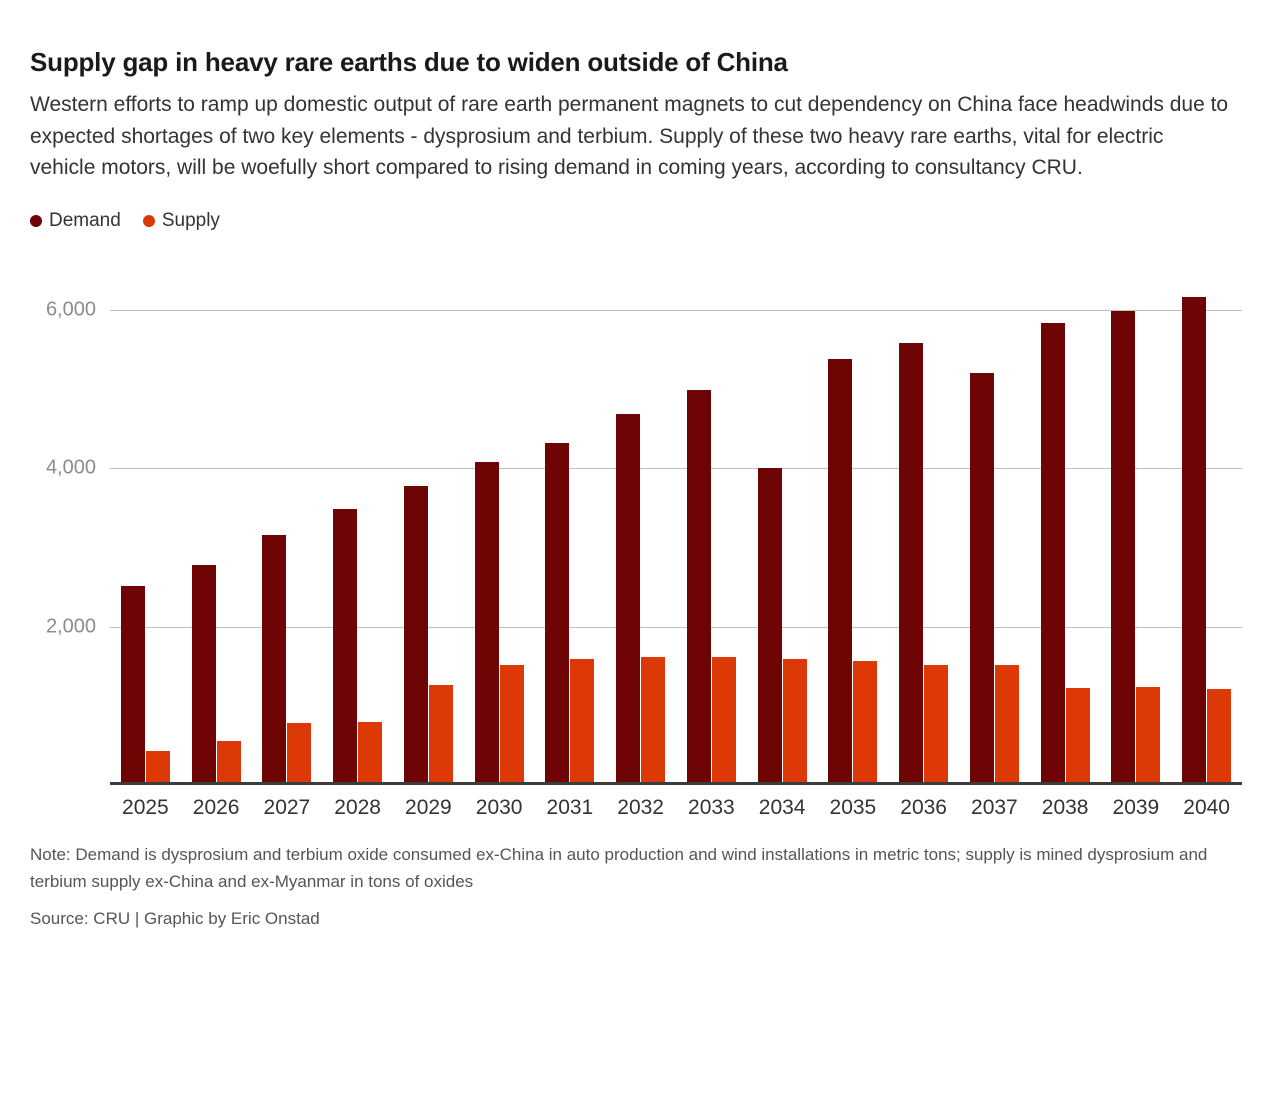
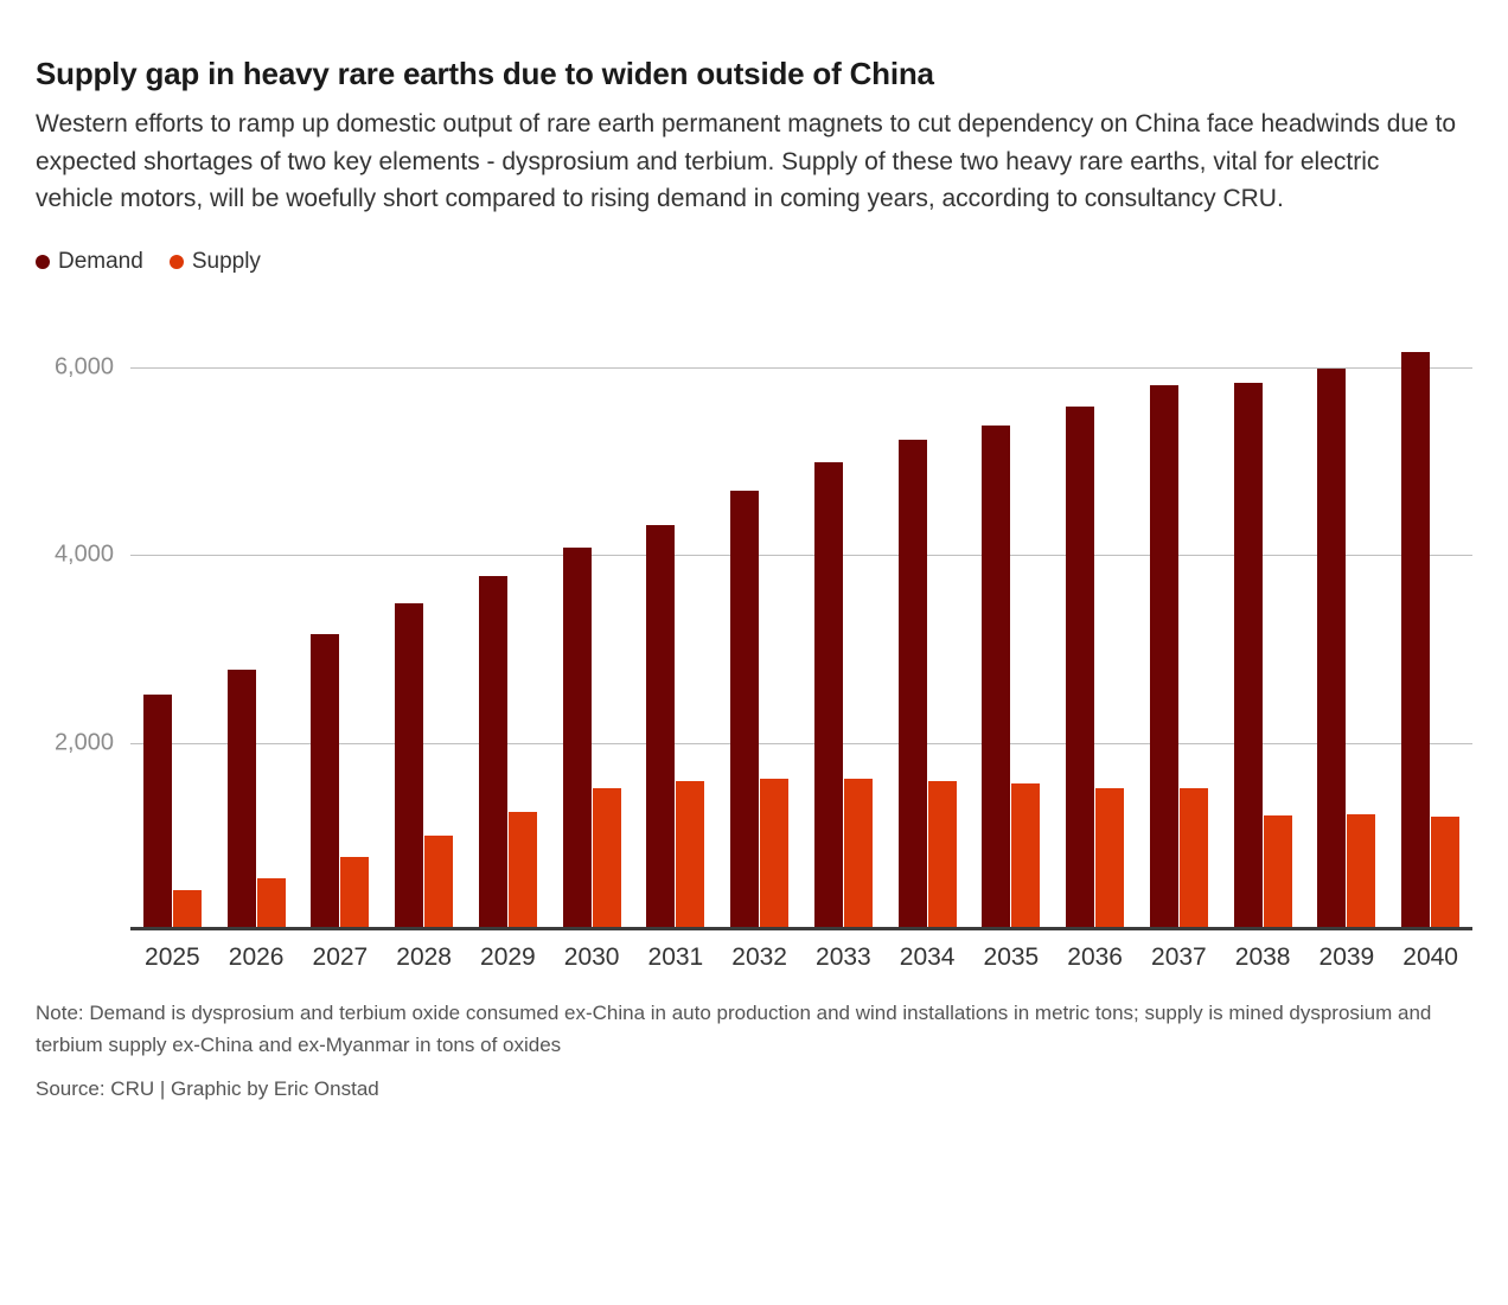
Supply/2028: 800 -> 1000
Demand/2034: 4000 -> 5200
Demand/2037: 5200 -> 5800
